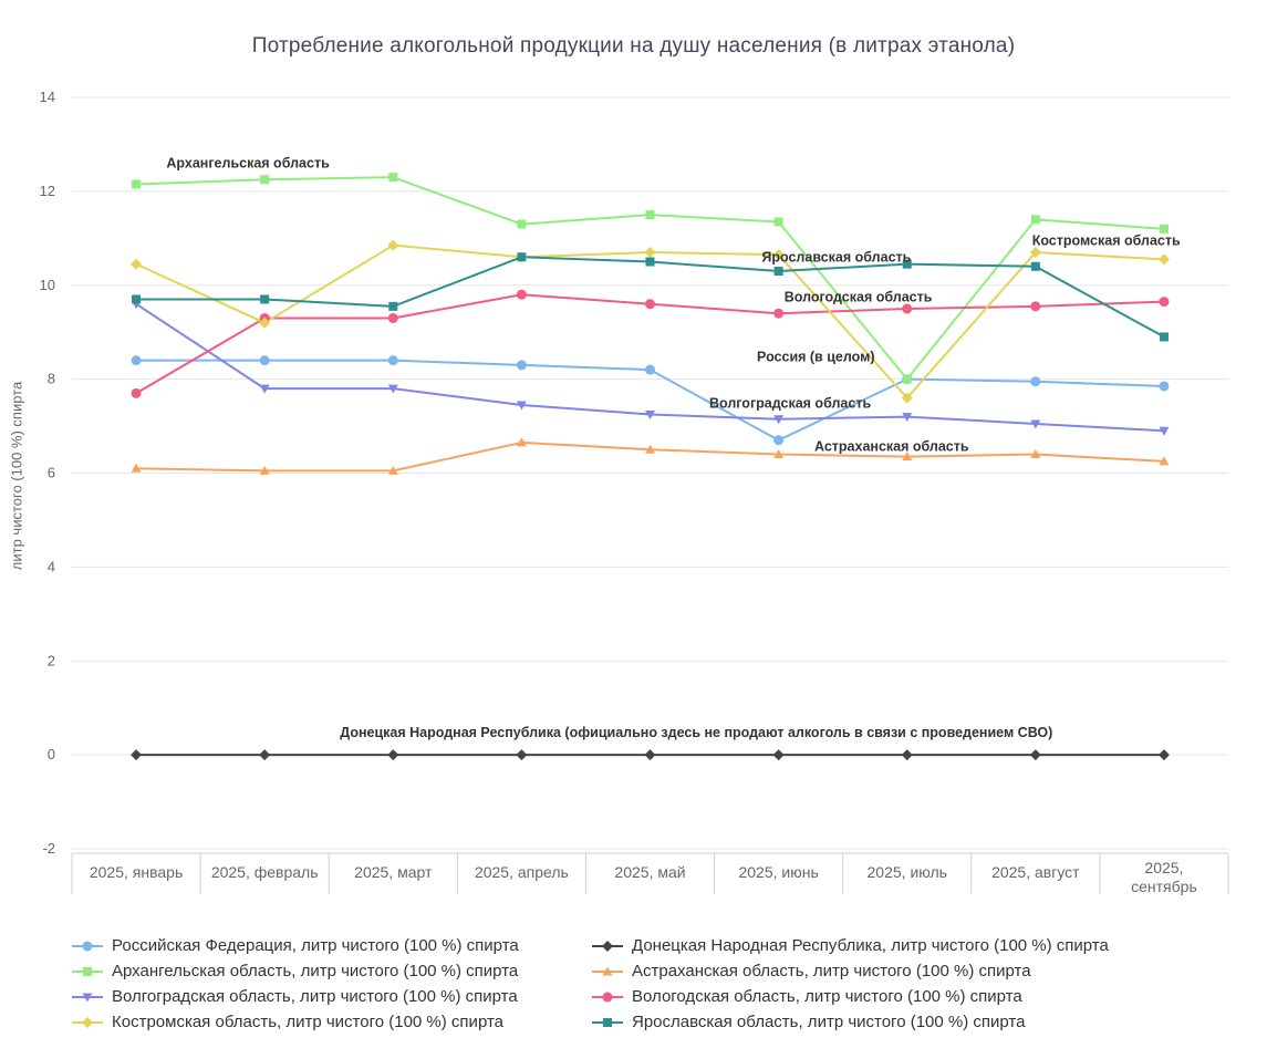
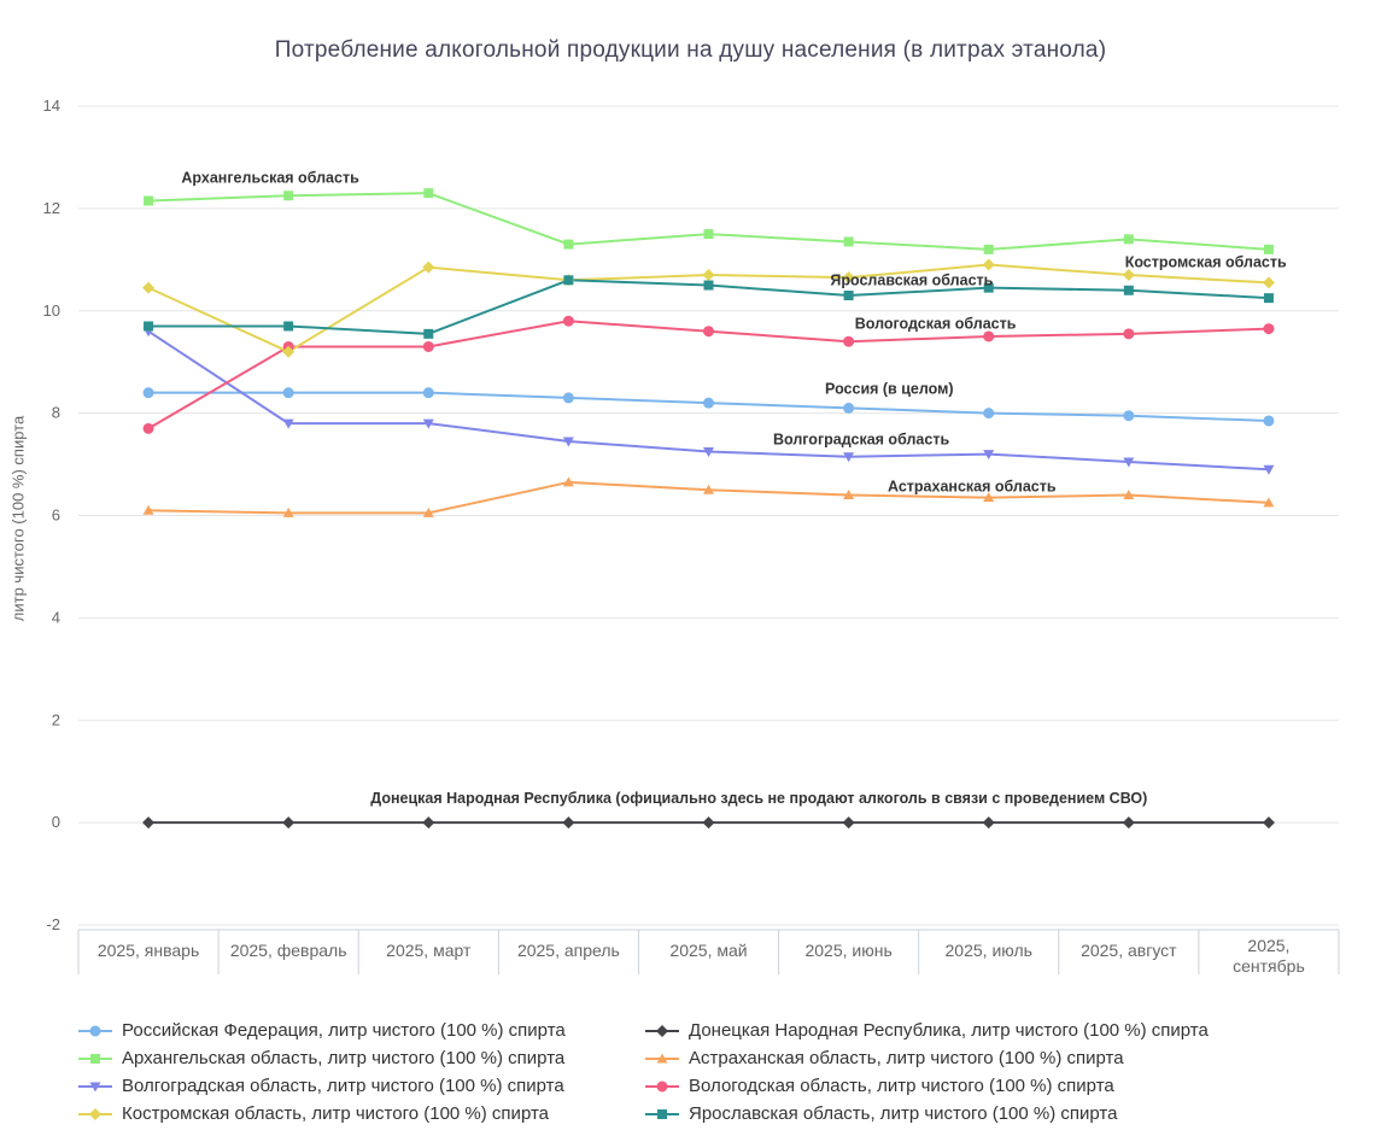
Российская Федерация, литр чистого (100 %) спирта/2025, июнь: 6.7 -> 8.1
Архангельская область, литр чистого (100 %) спирта/2025, июль: 8.0 -> 11.2
Костромская область, литр чистого (100 %) спирта/2025, июль: 7.6 -> 10.9
Ярославская область, литр чистого (100 %) спирта/2025, сентябрь: 8.9 -> 10.2
